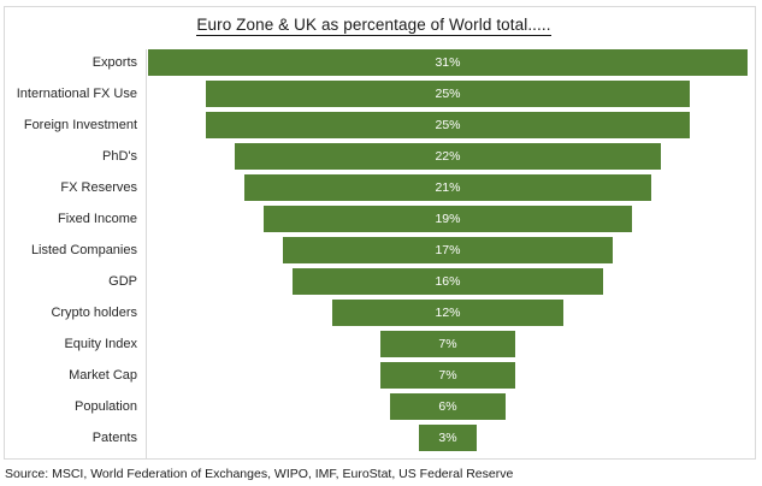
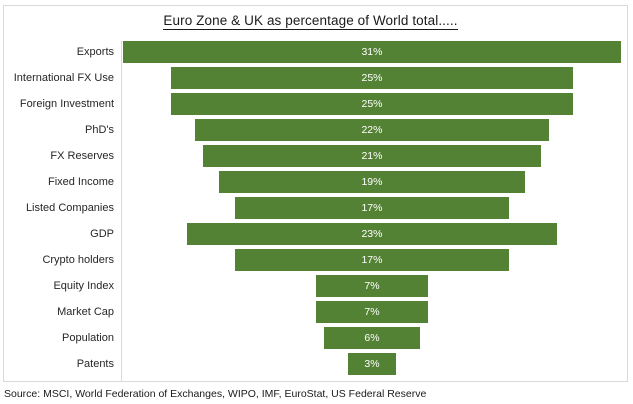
GDP: 16% -> 23%
Crypto holders: 12% -> 17%
